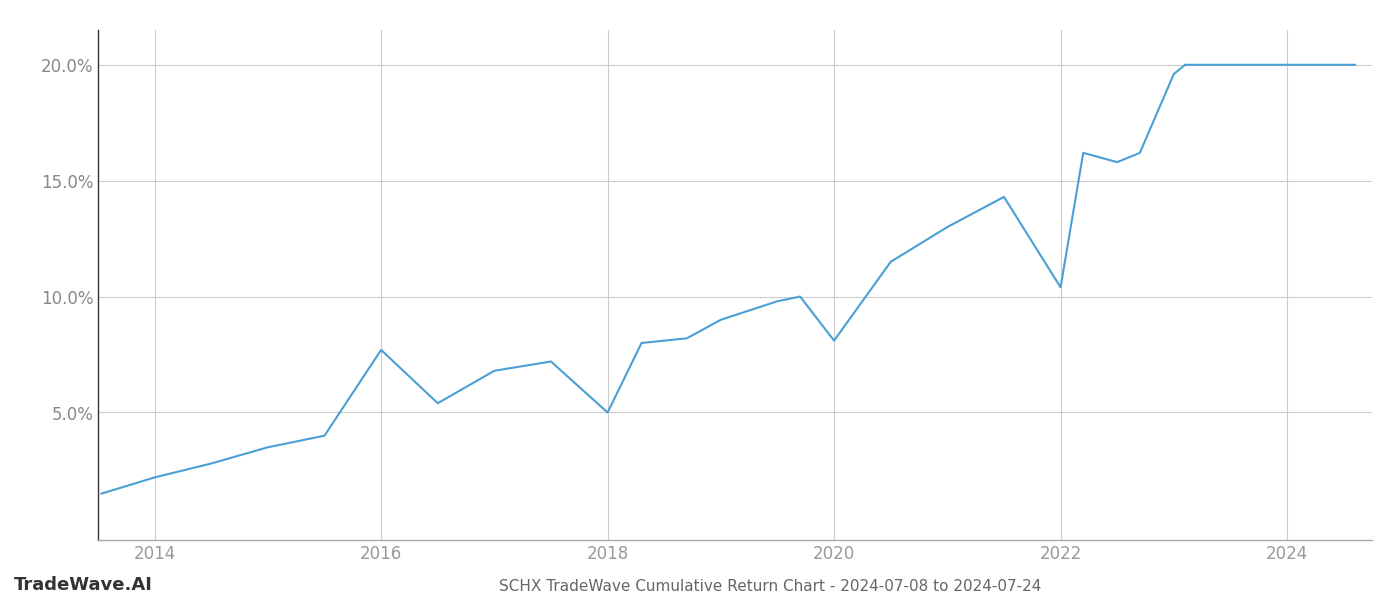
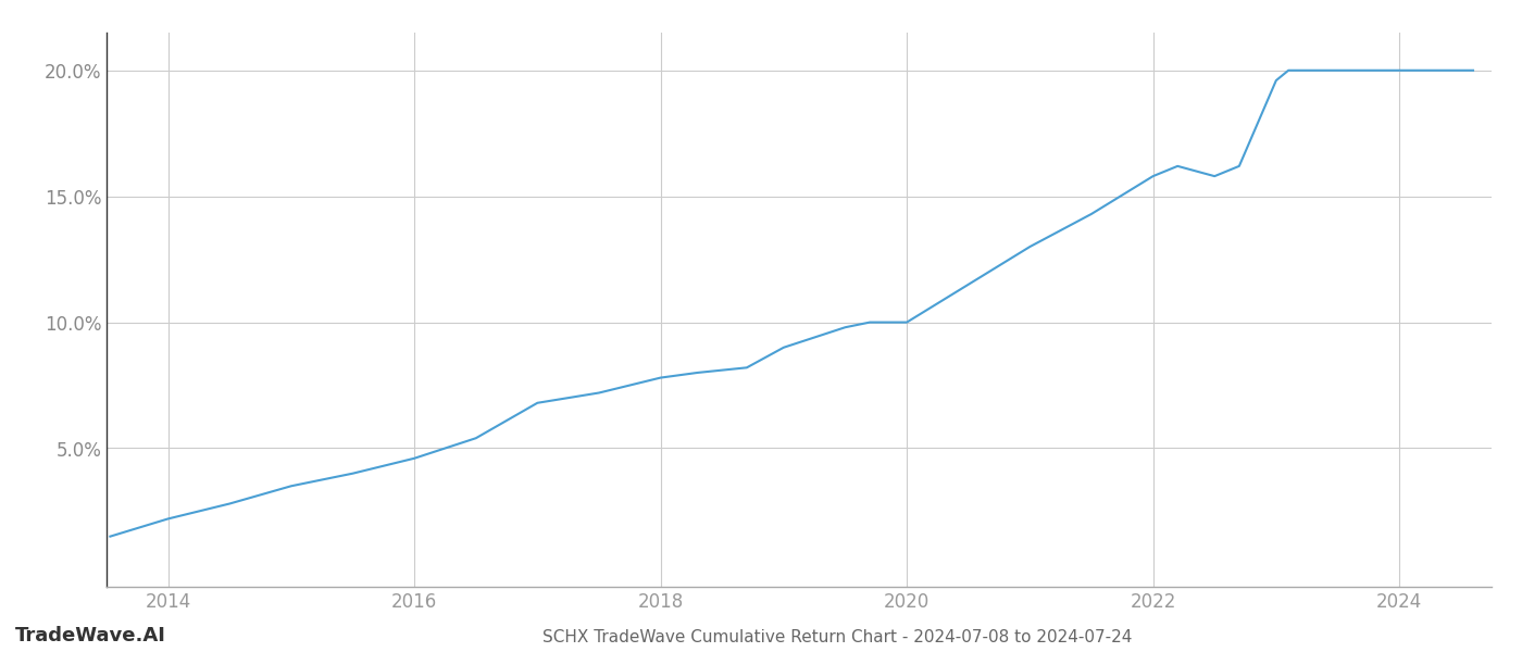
2016: 7.7% -> 4.6%
2018: 5.0% -> 7.8%
2020: 8.1% -> 10.0%
2022: 10.4% -> 15.8%
